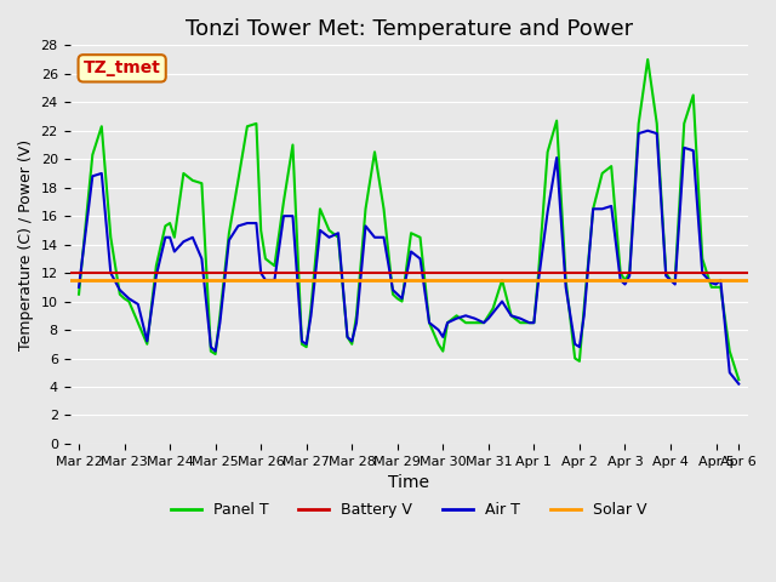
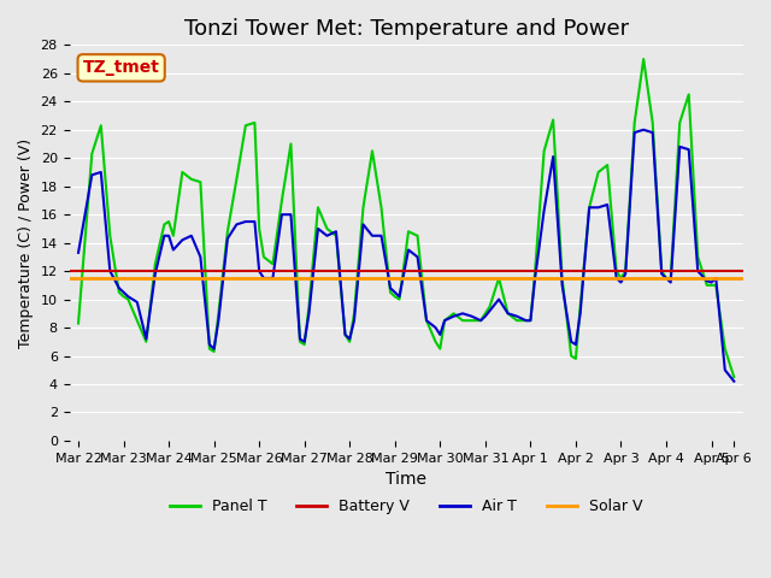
Panel T/Mar 22: 10.5 -> 8.3
Air T/Mar 22: 11.0 -> 13.3
